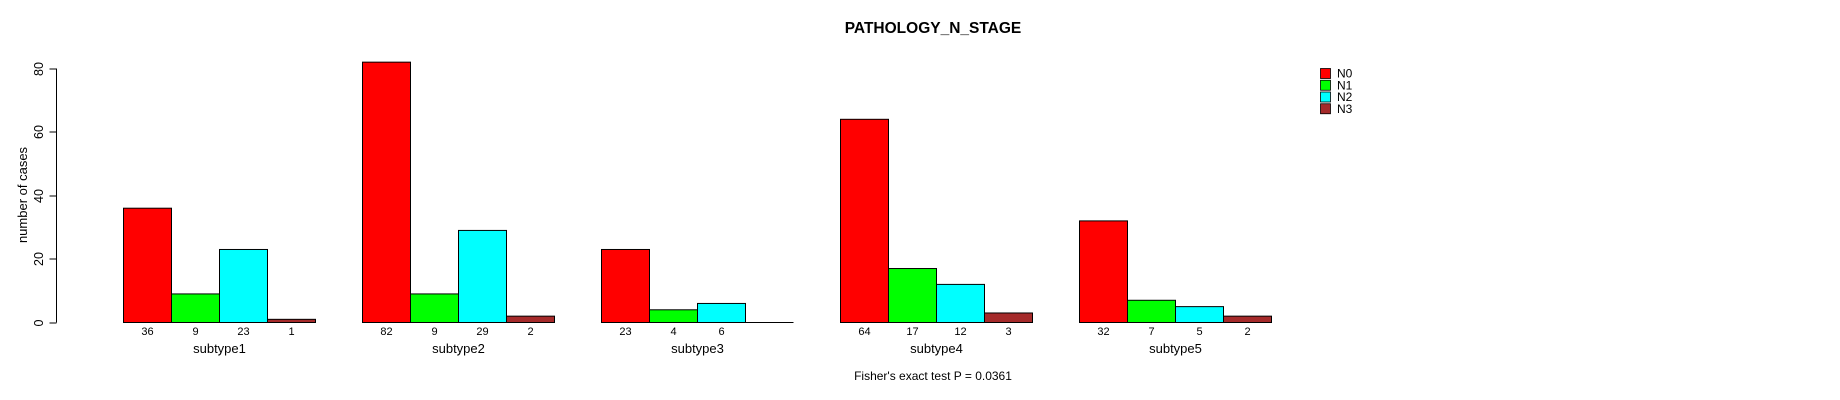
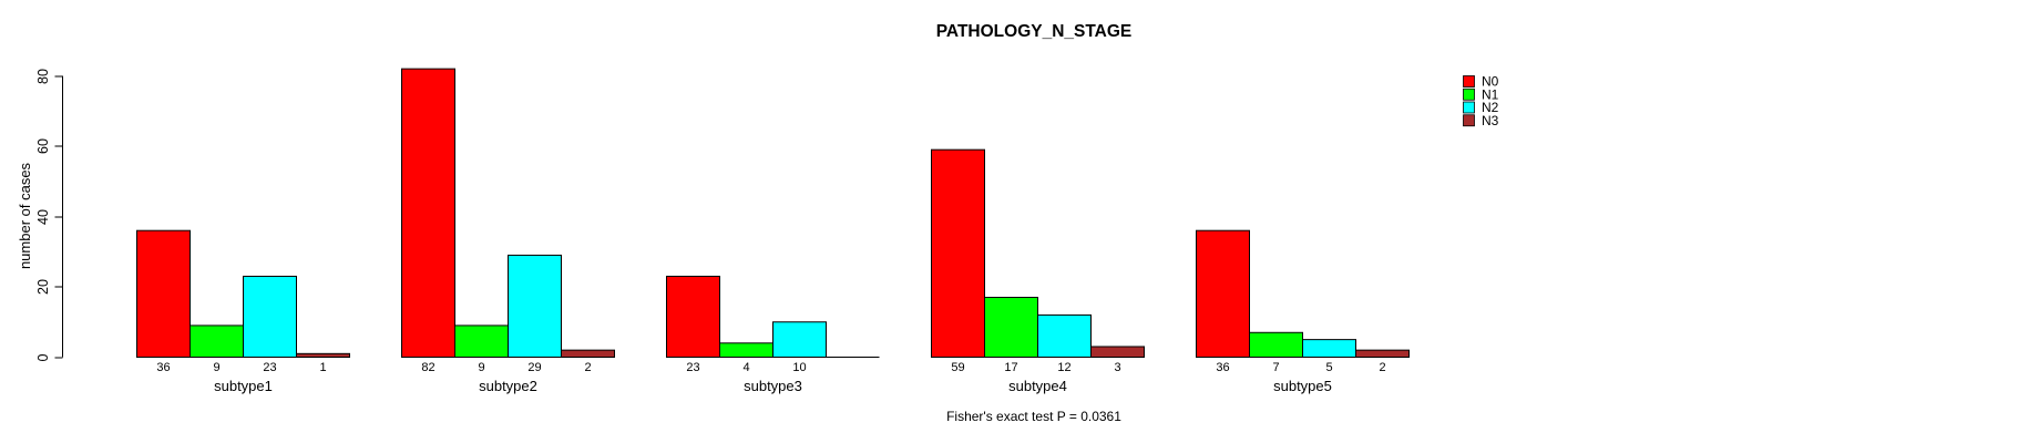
N2/subtype3: 6 -> 10
N0/subtype4: 64 -> 59
N0/subtype5: 32 -> 36
